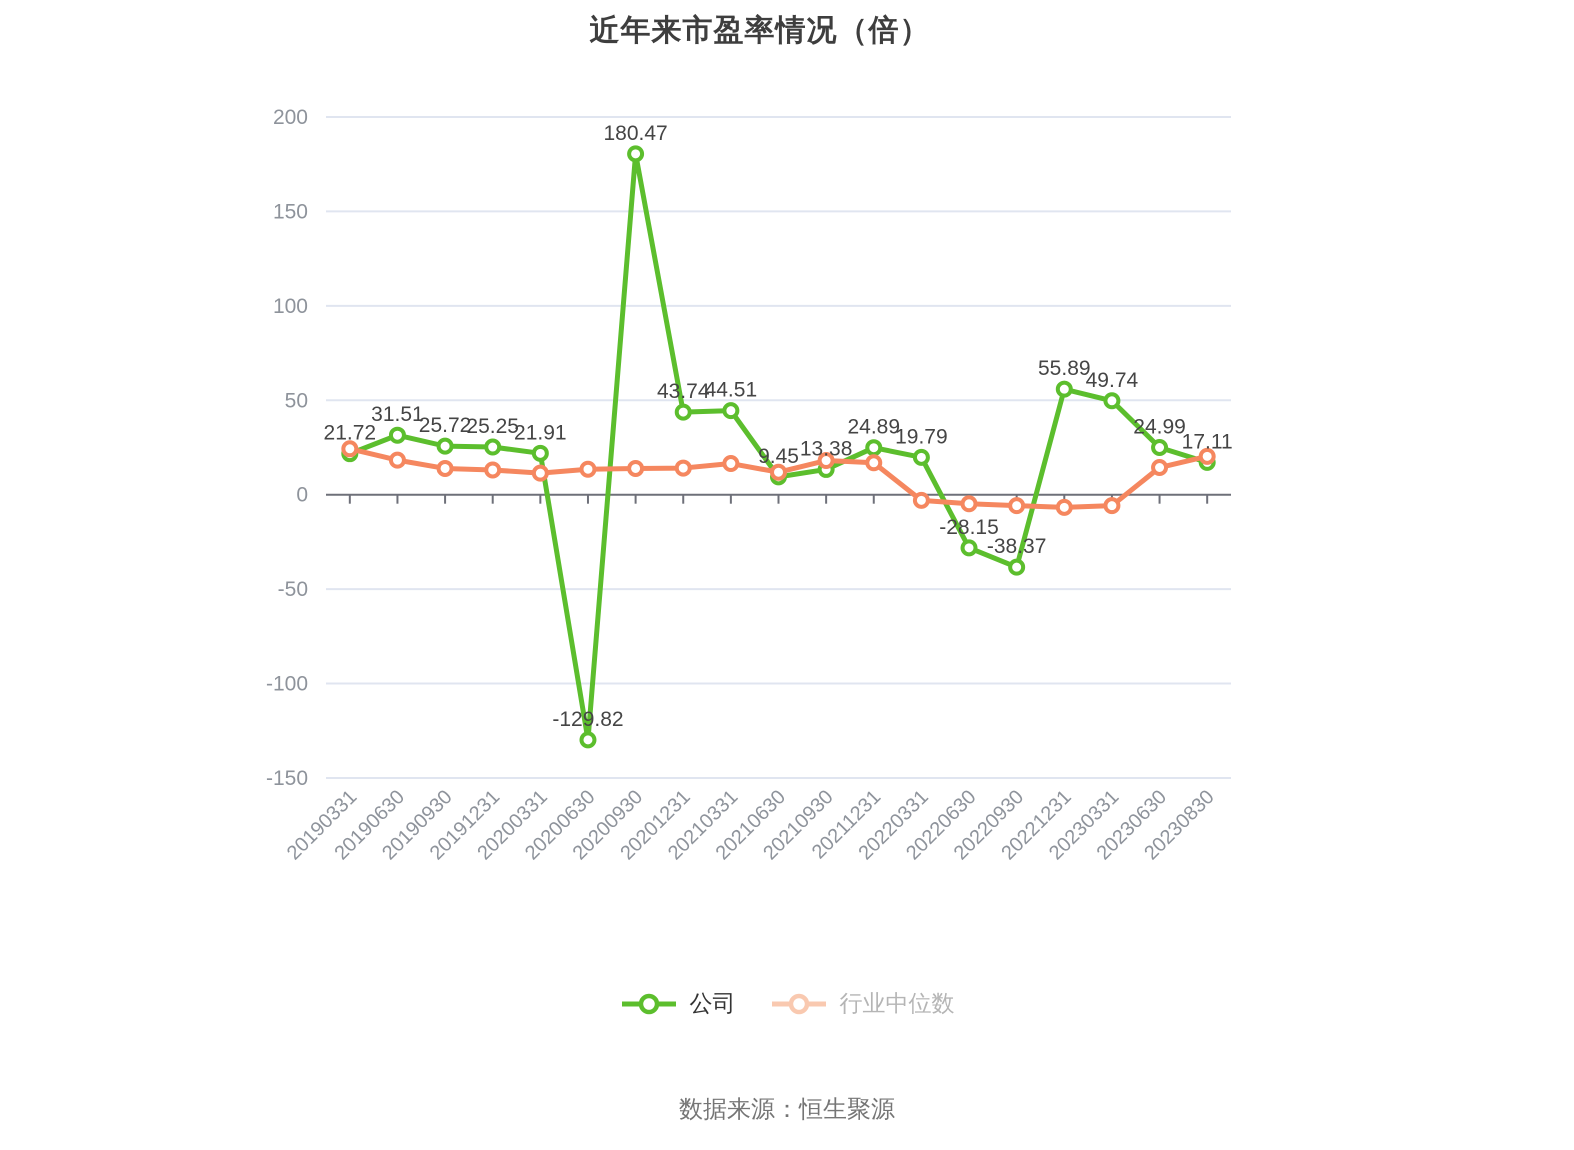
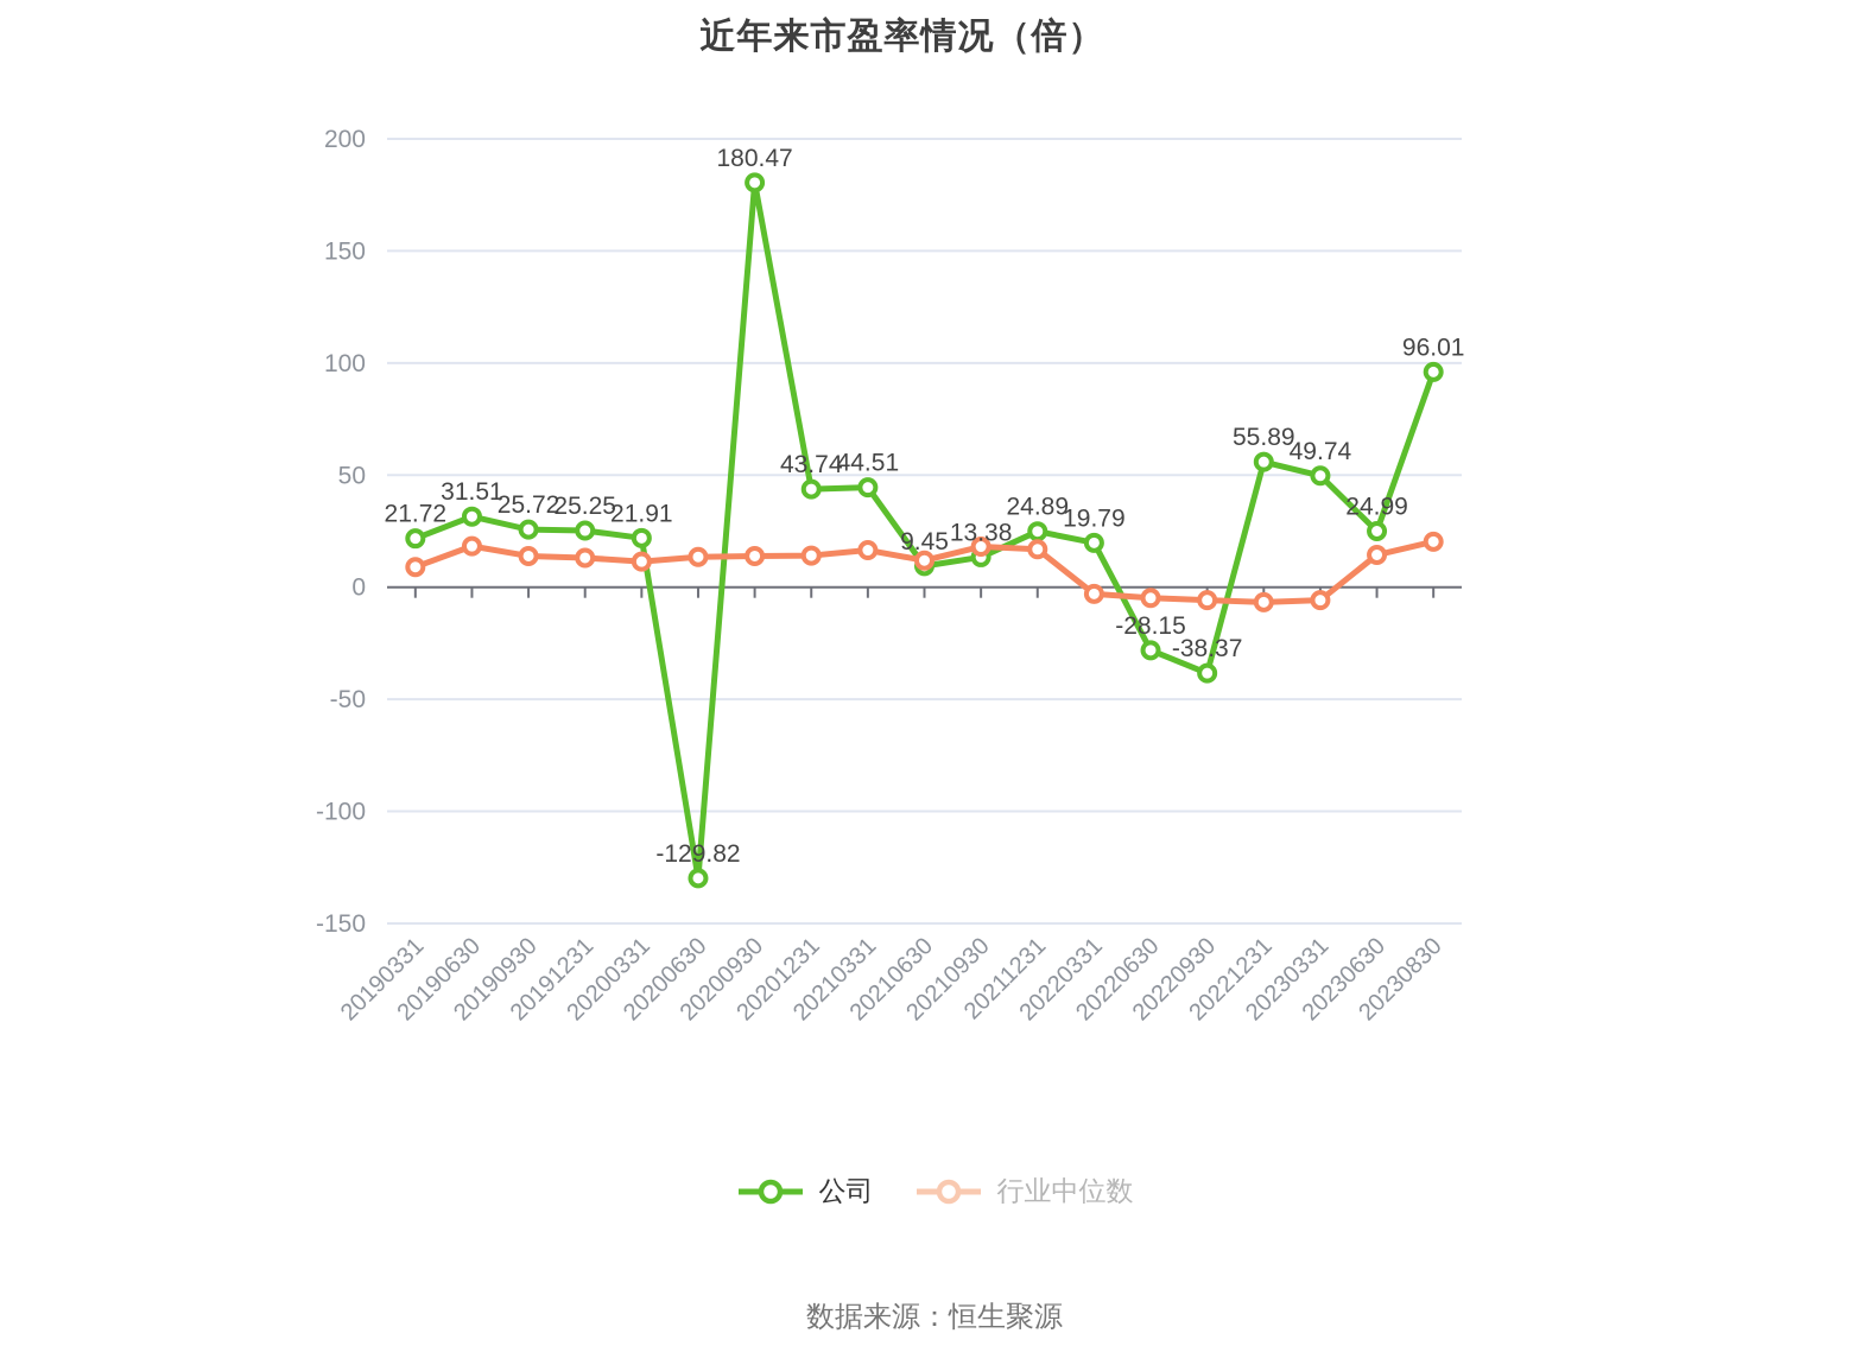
行业中位数/20190331: 24 -> 9
公司/20230830: 17.11 -> 96.01
